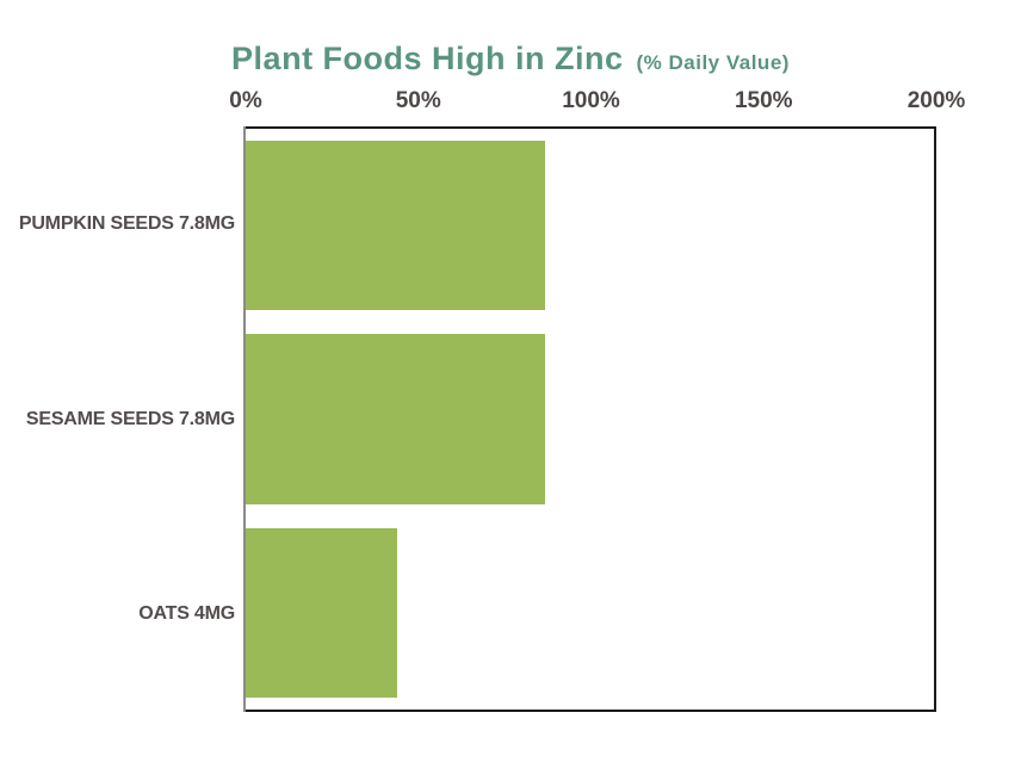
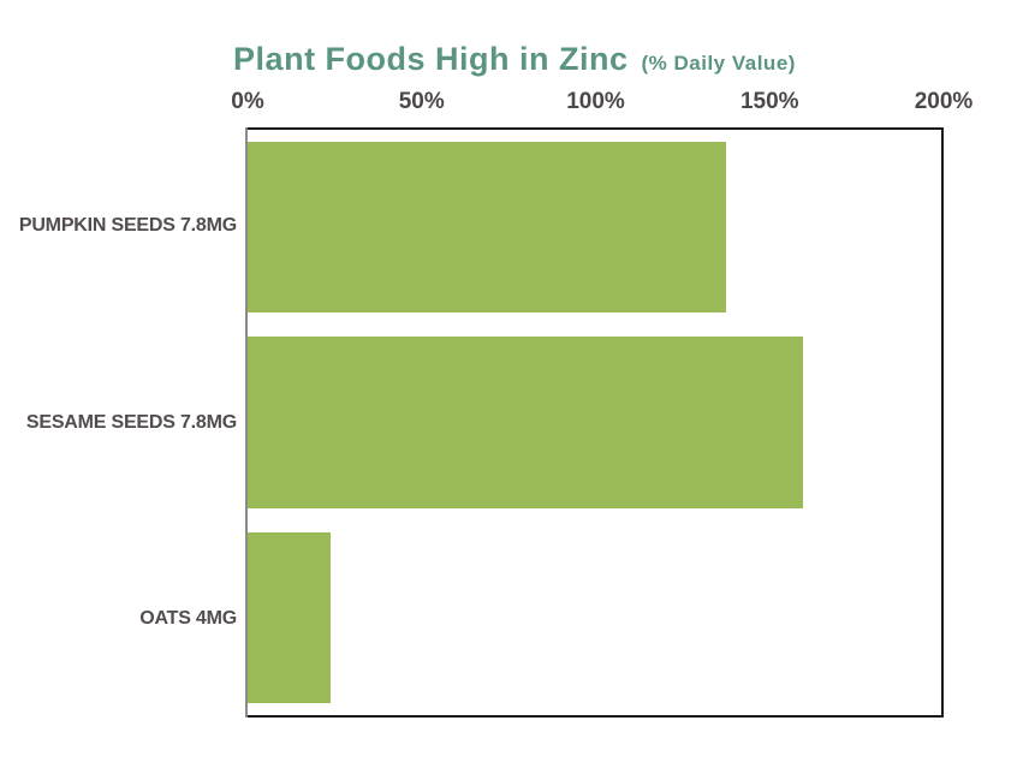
PUMPKIN SEEDS 7.8MG: 87% -> 138%
SESAME SEEDS 7.8MG: 87% -> 160%
OATS 4MG: 44% -> 24%
